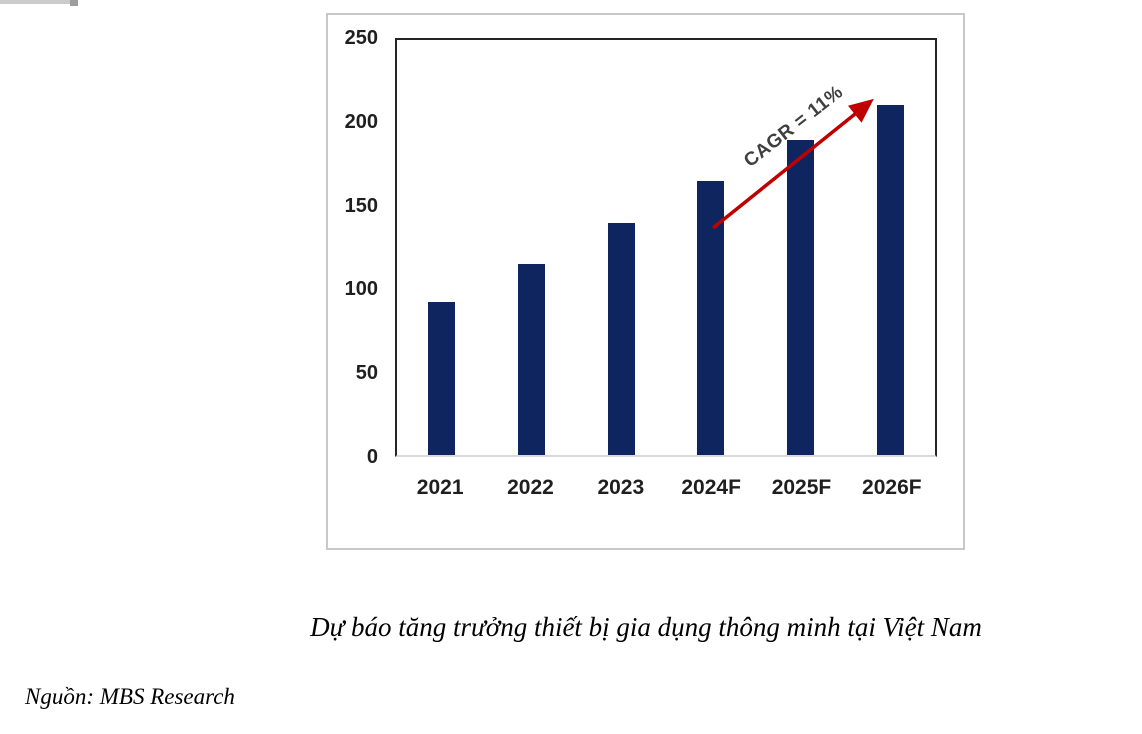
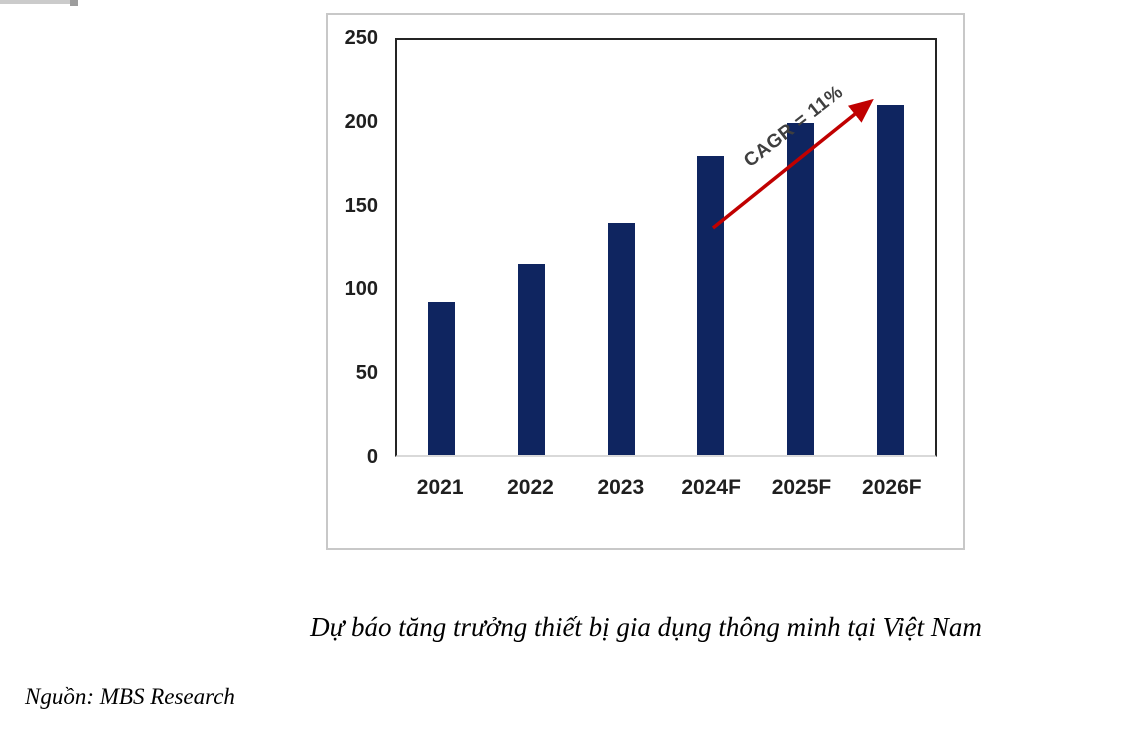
2024F: 165 -> 180
2025F: 190 -> 200
